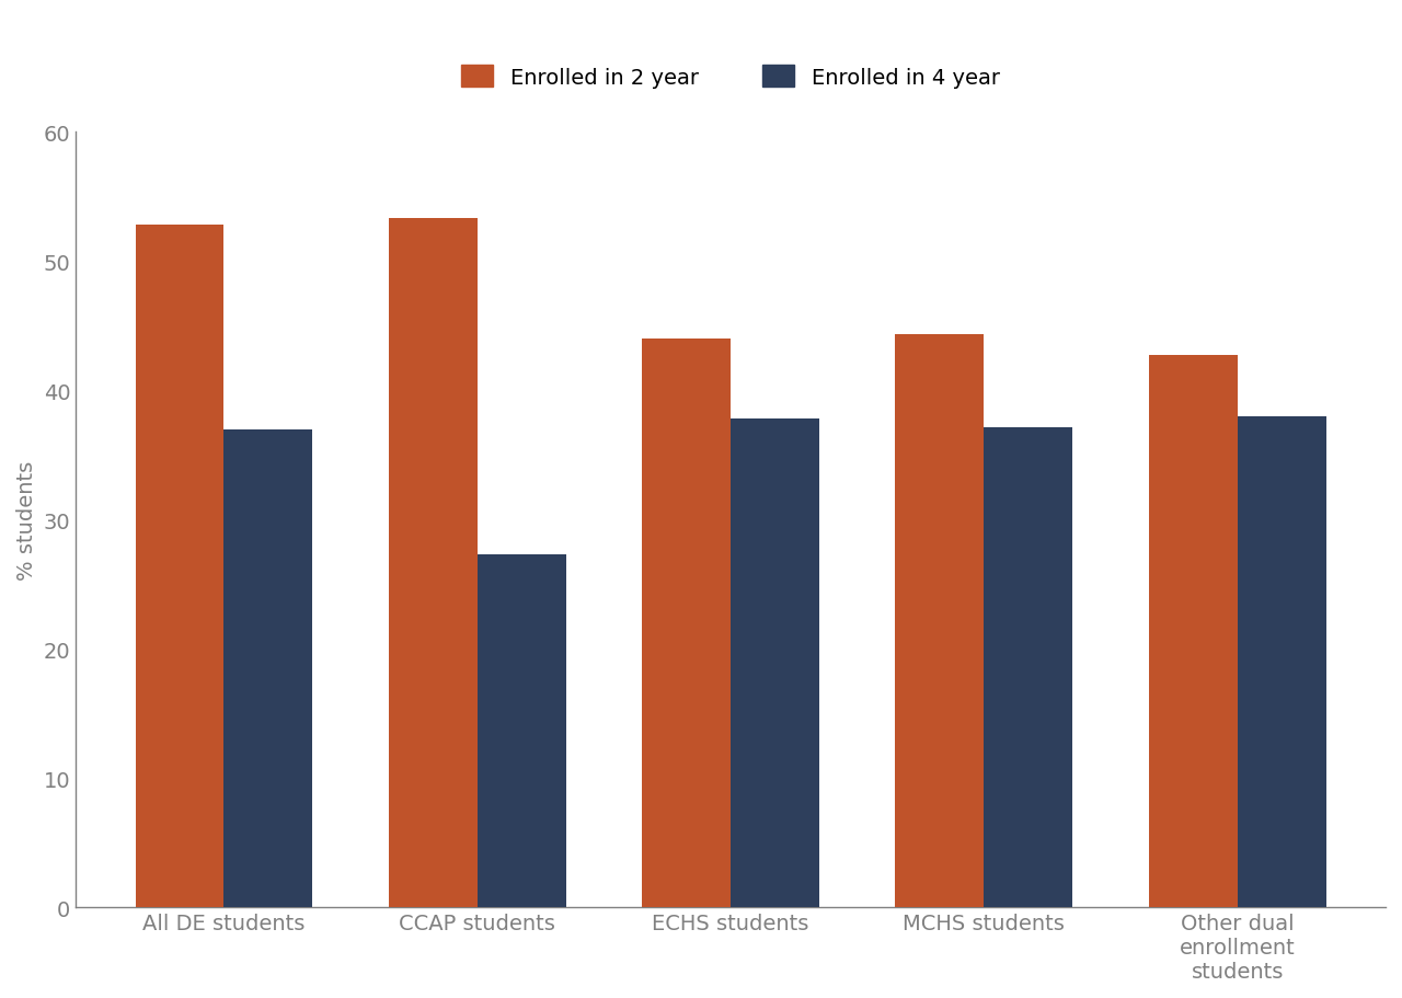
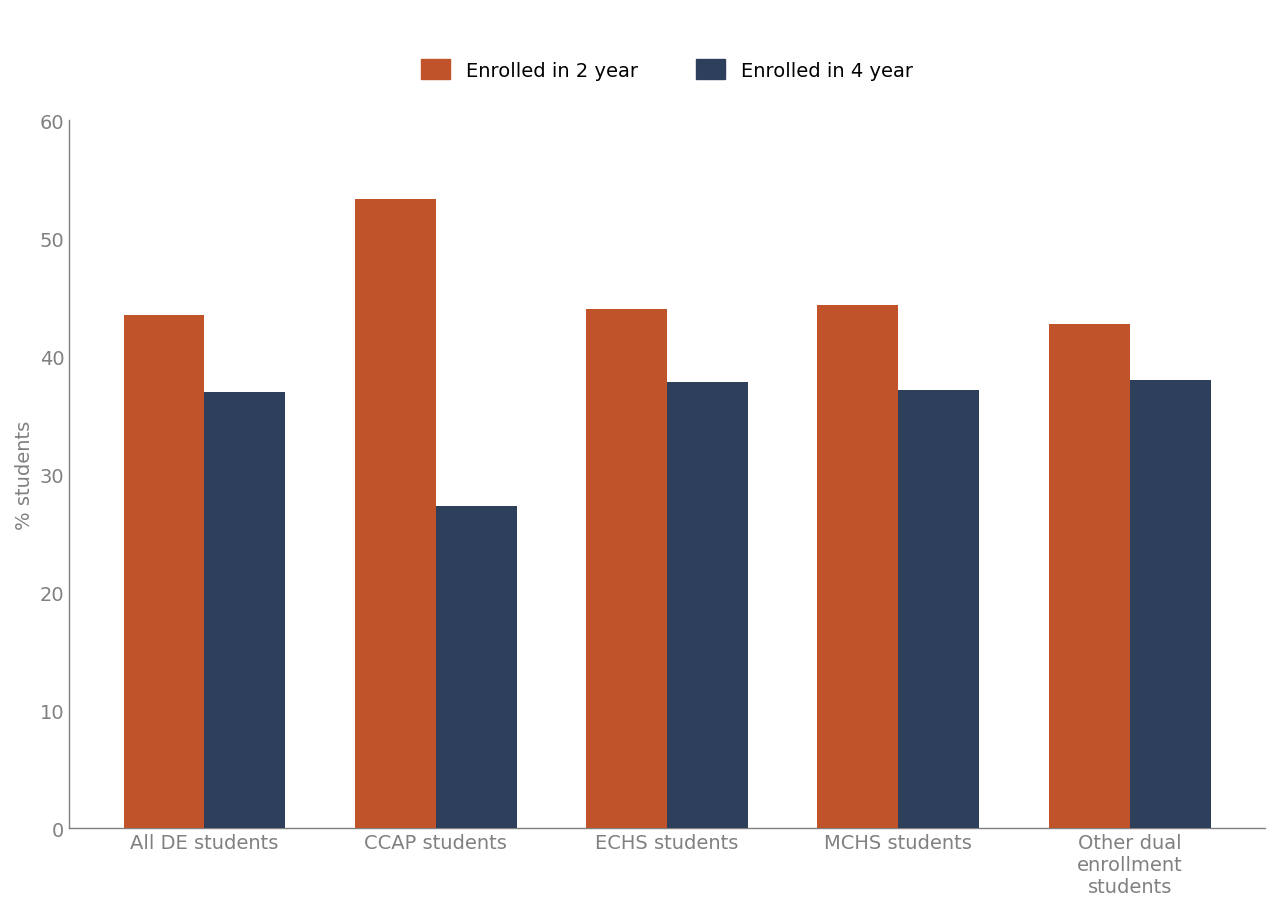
Enrolled in 2 year/All DE students: 52.8 -> 43.5
